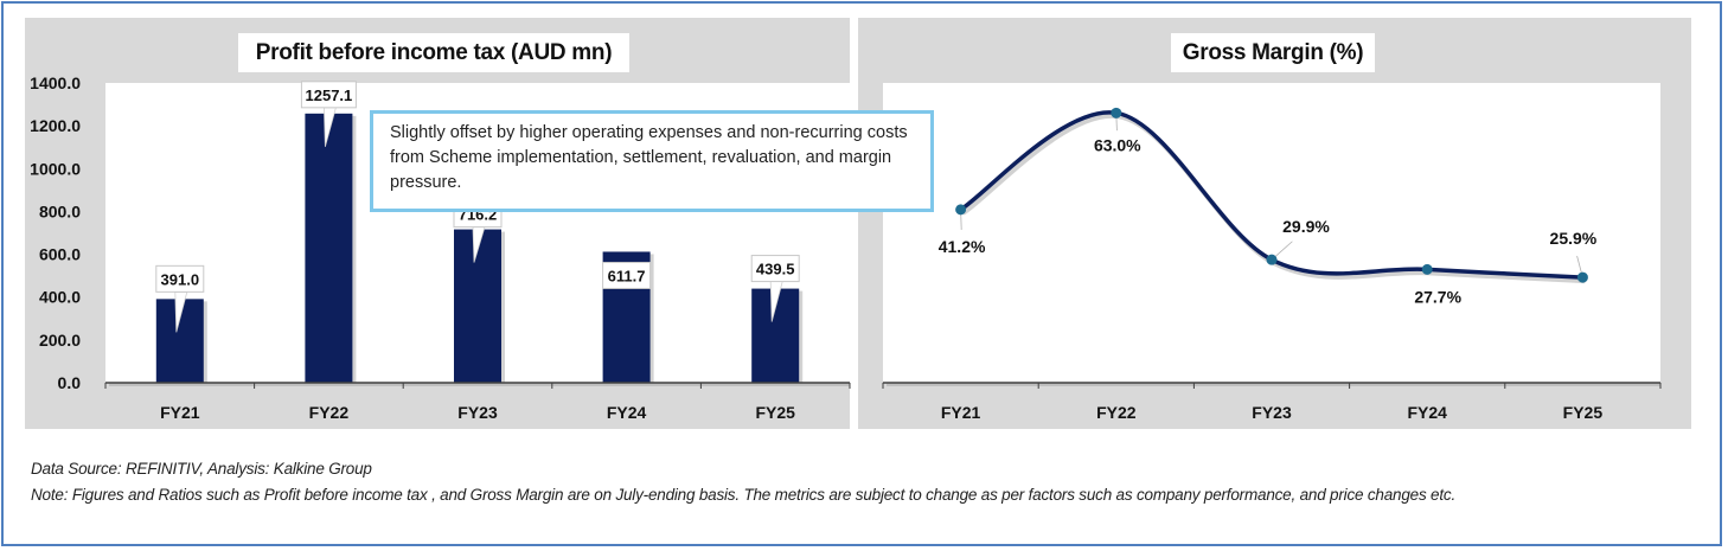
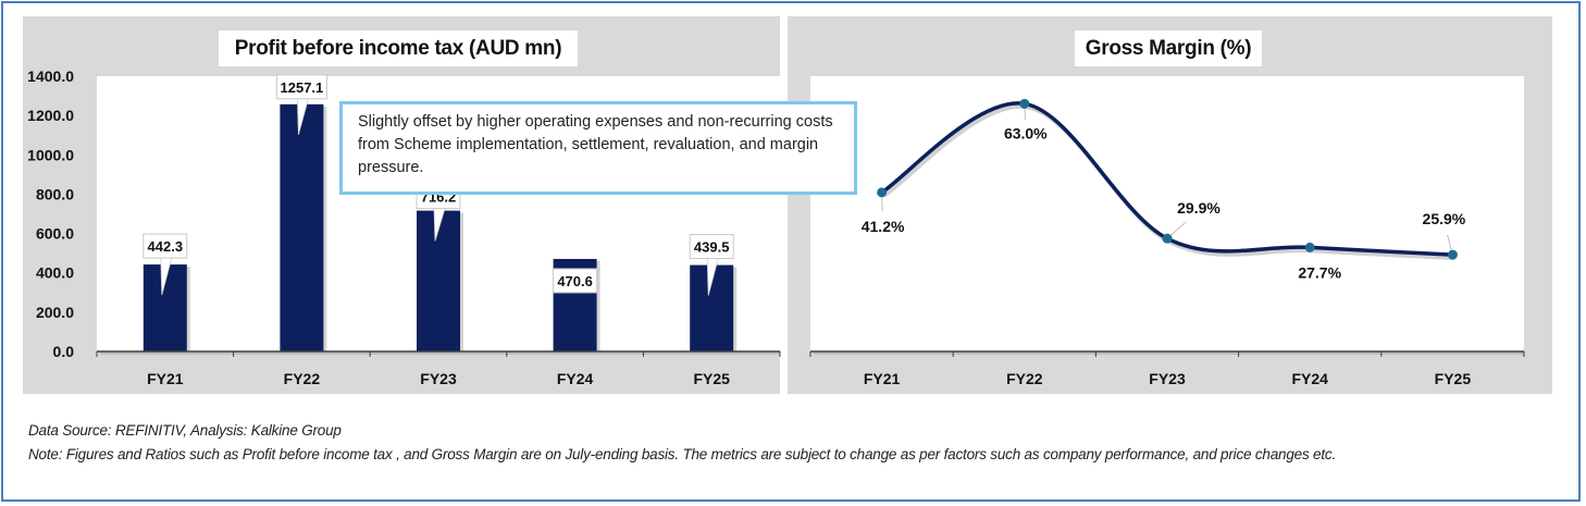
Profit before income tax (AUD mn)/FY21: 391.0 -> 442.3
Profit before income tax (AUD mn)/FY24: 611.7 -> 470.6
